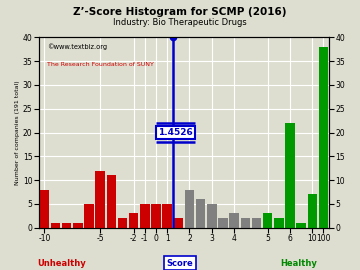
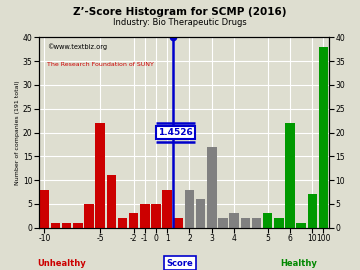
-5: 12 -> 22
1: 5 -> 8
3: 5 -> 17
